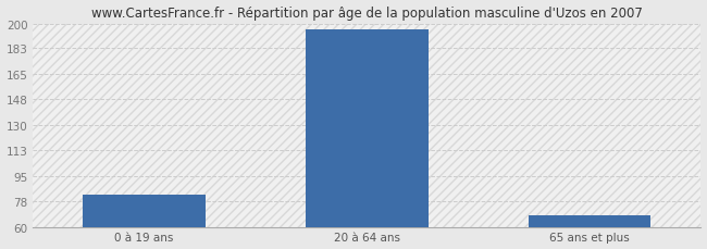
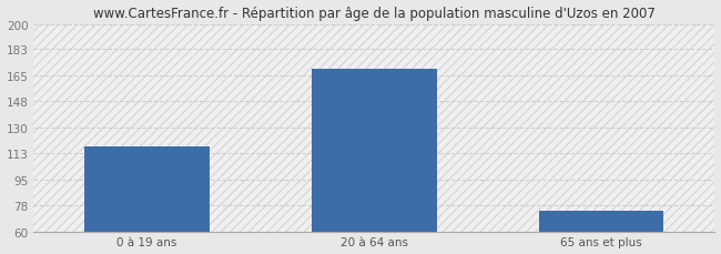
0 à 19 ans: 82 -> 117
20 à 64 ans: 196 -> 170
65 ans et plus: 68 -> 74
